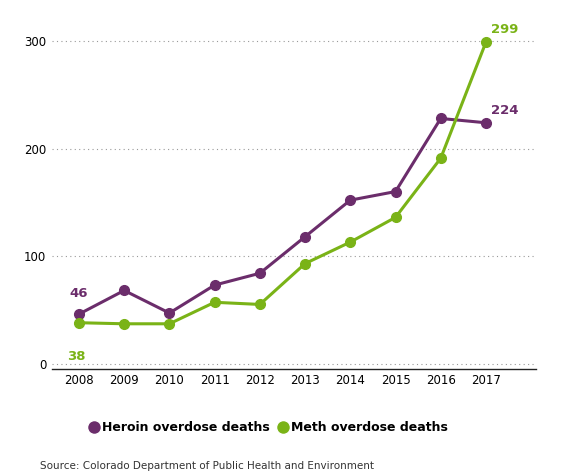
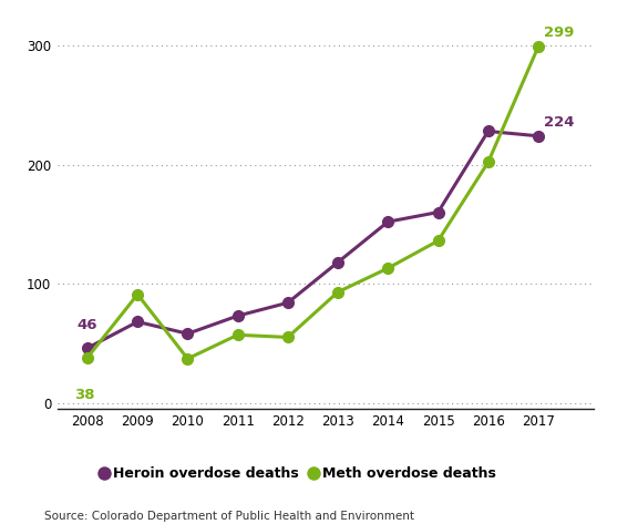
Meth overdose deaths/2009: 37 -> 91
Heroin overdose deaths/2010: 47 -> 58
Meth overdose deaths/2016: 191 -> 202
